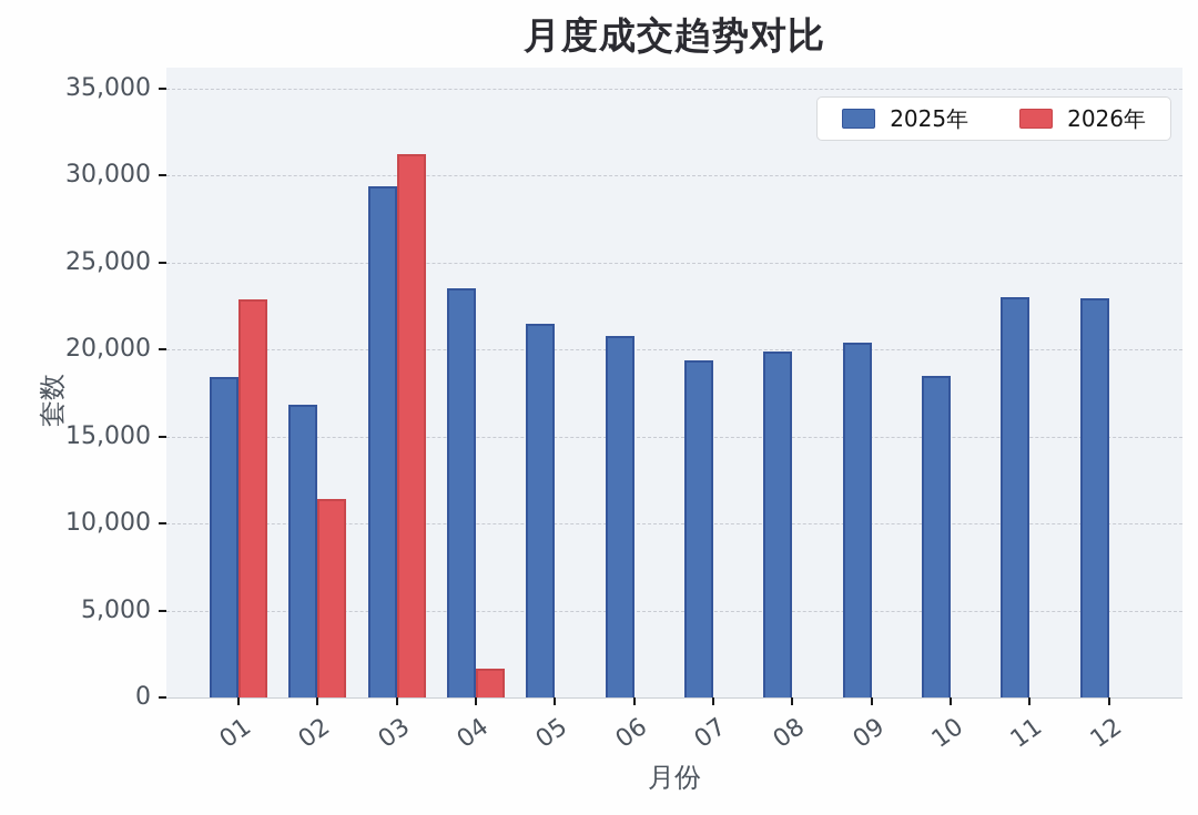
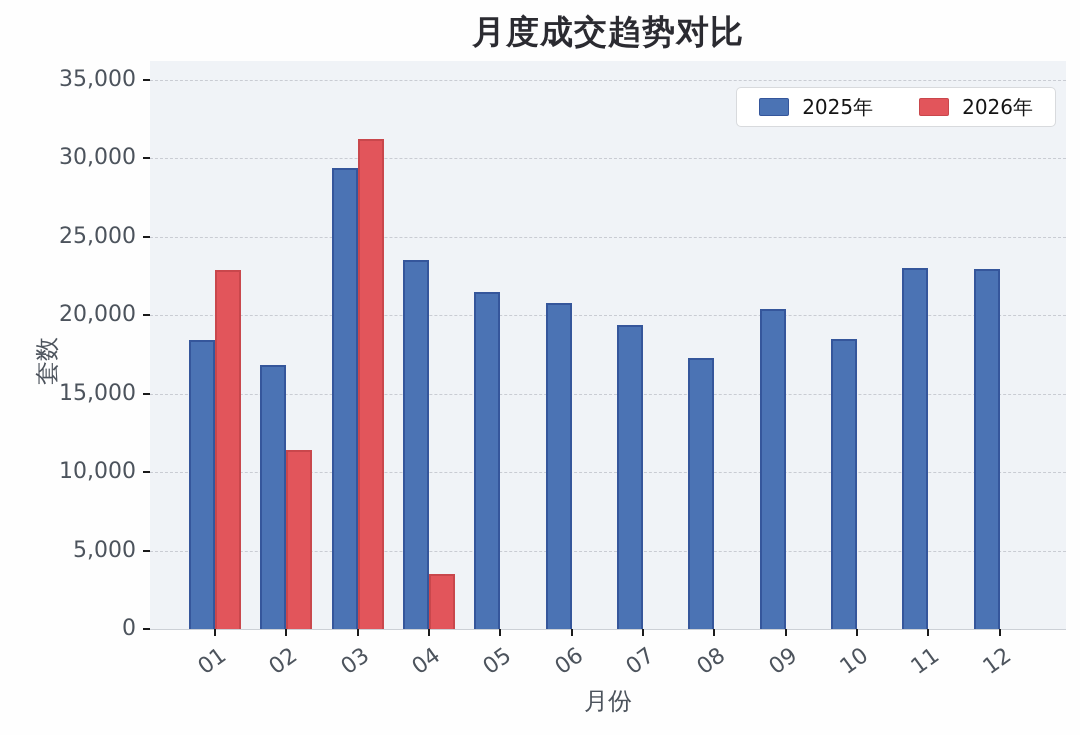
2026年/04: 1600 -> 3500
2025年/08: 19900 -> 17300
